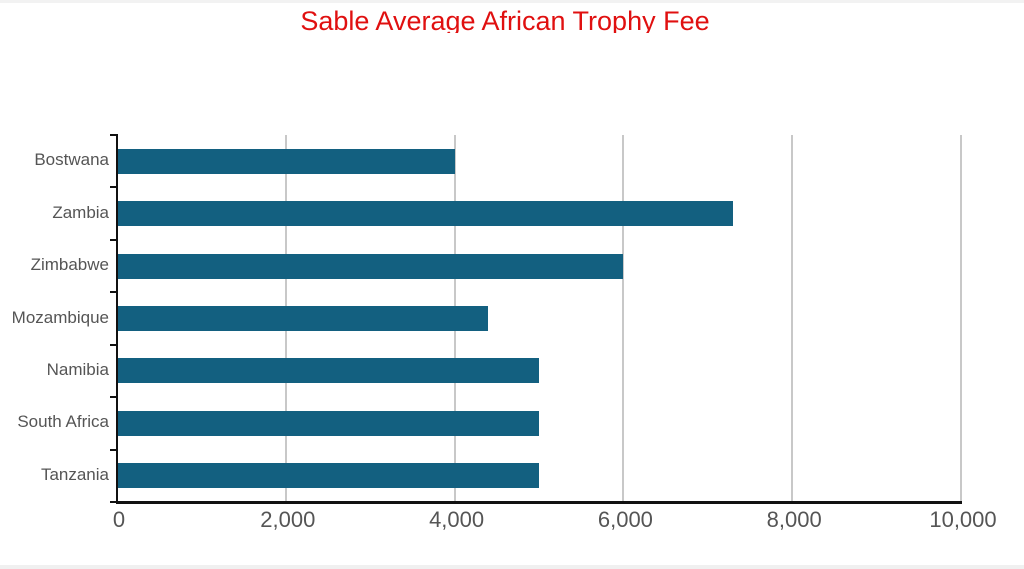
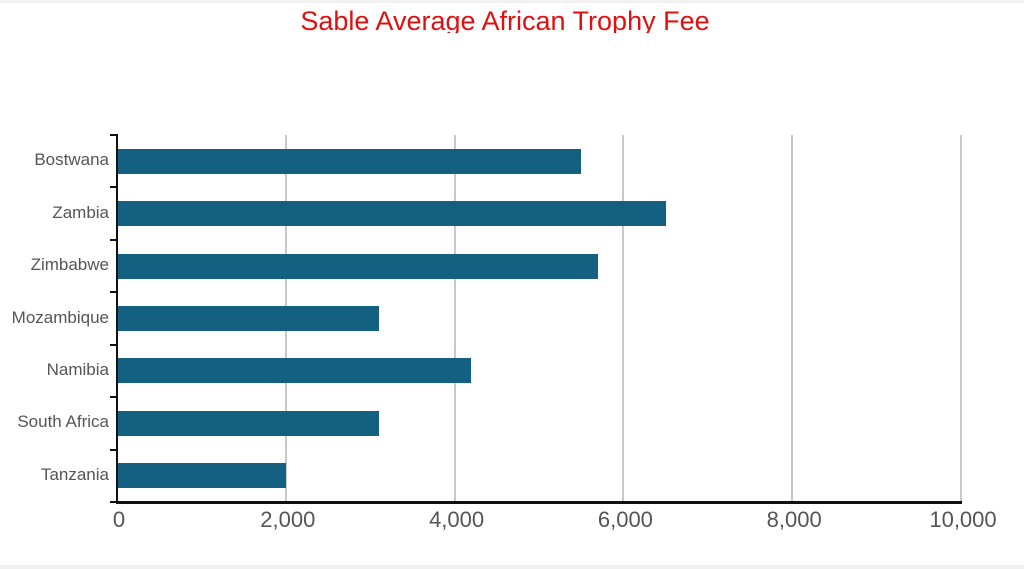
Bostwana: 4000 -> 5500
Zambia: 7300 -> 6500
Zimbabwe: 6000 -> 5700
Mozambique: 4400 -> 3100
Namibia: 5000 -> 4200
South Africa: 5000 -> 3100
Tanzania: 5000 -> 2000
